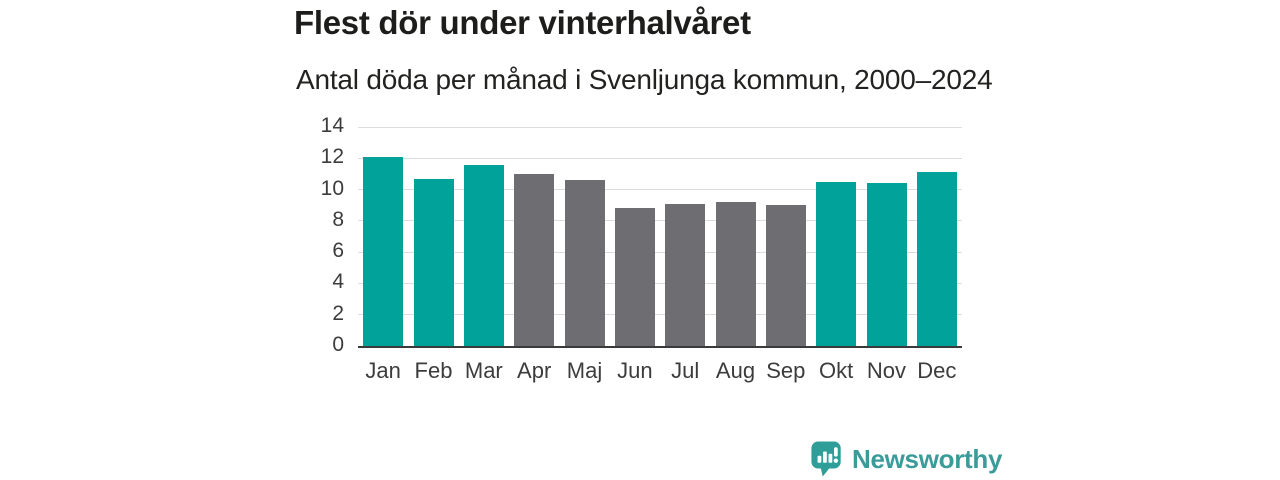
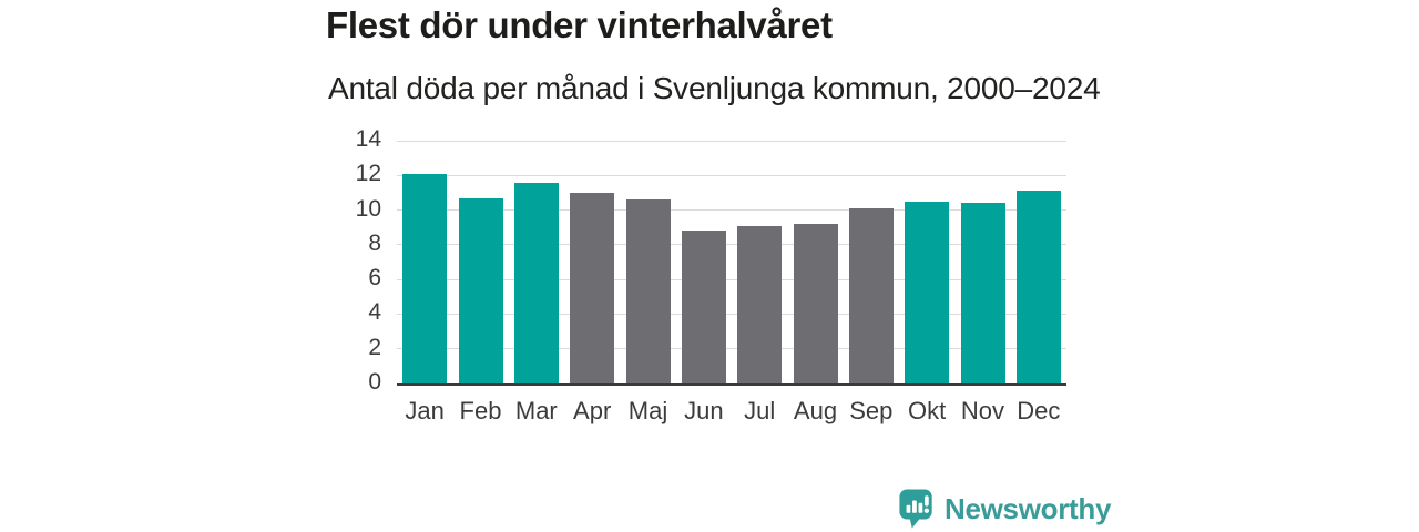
Sep: 9.0 -> 10.1
